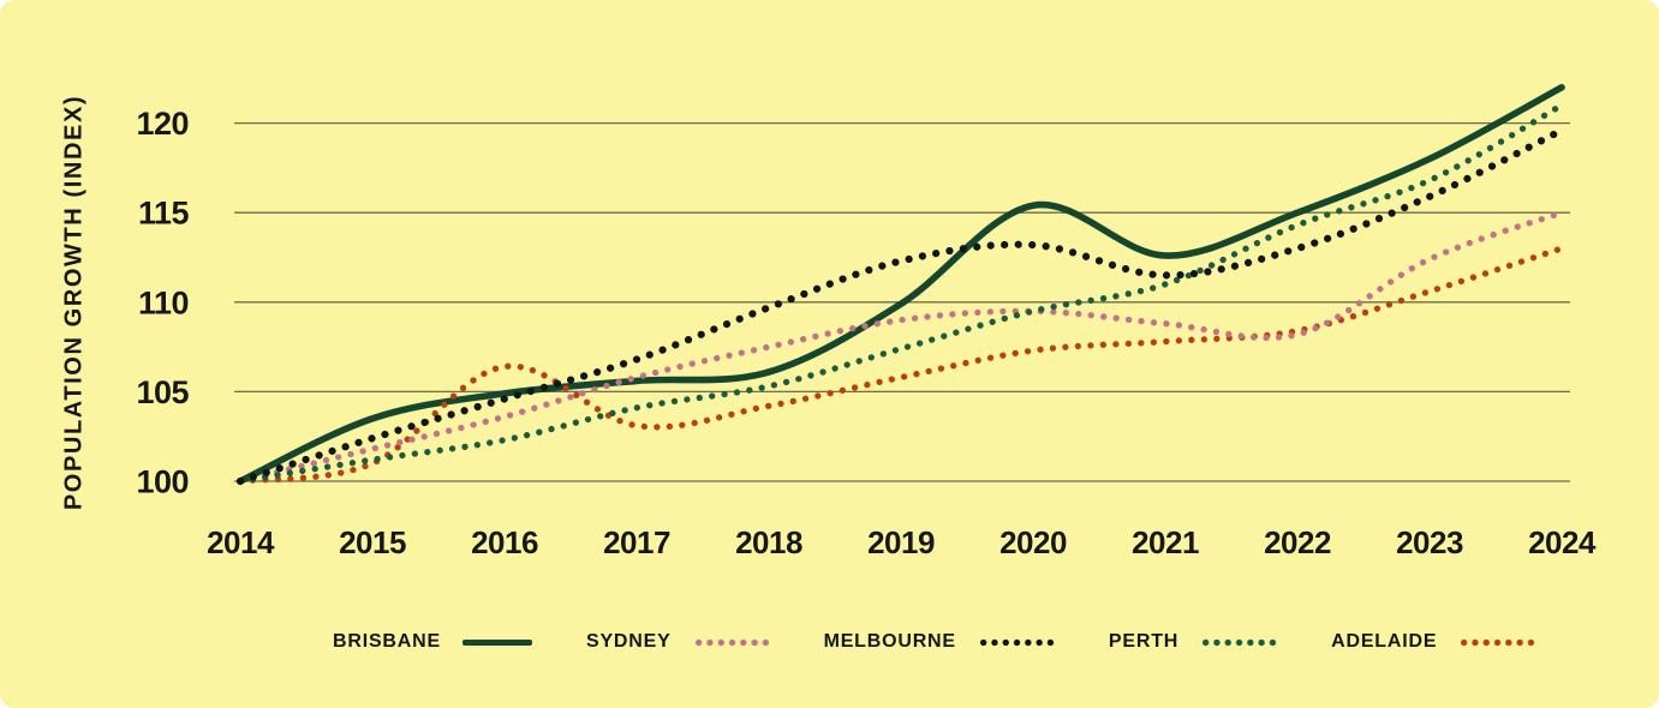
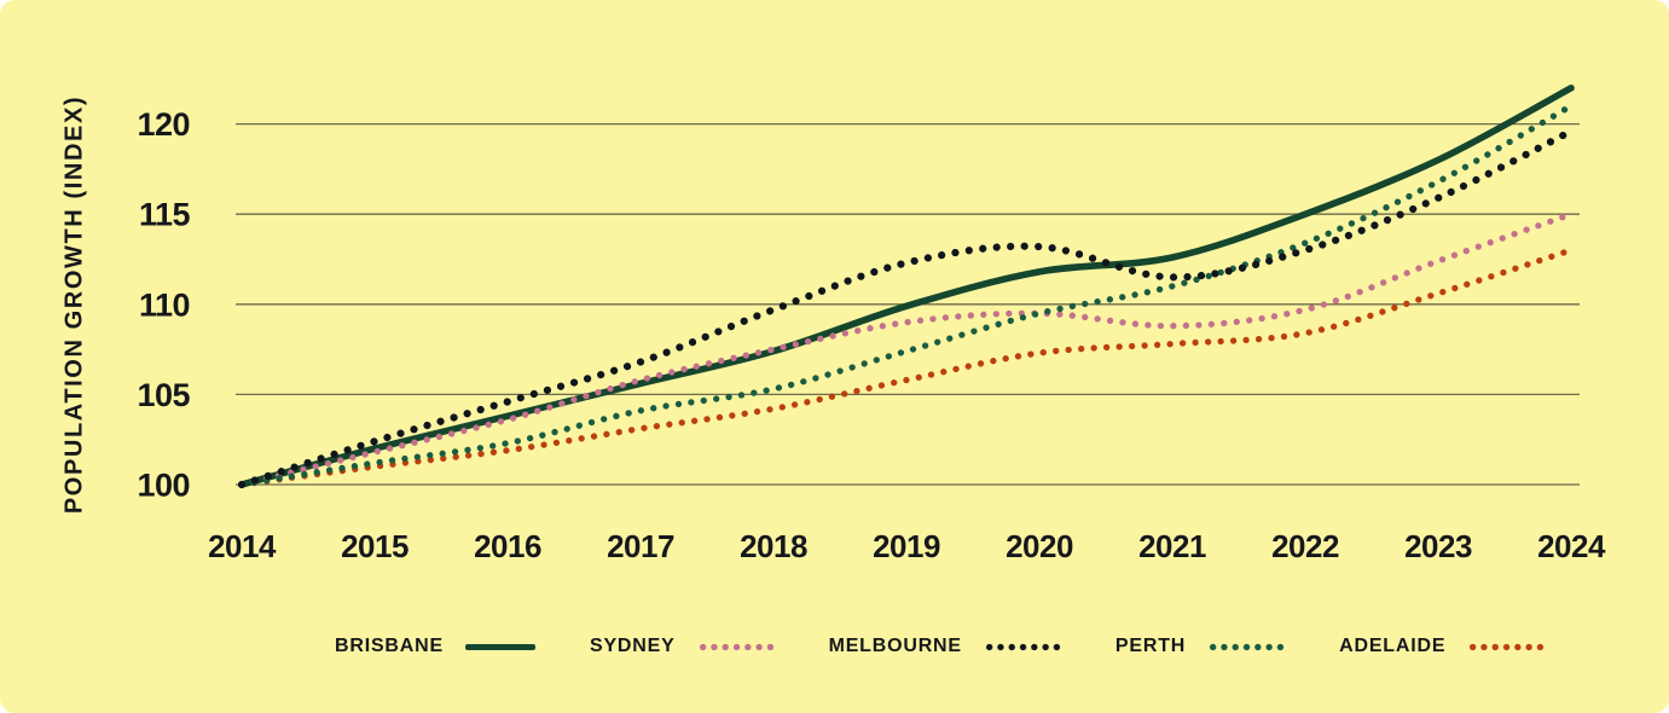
BRISBANE/2015: 103.5 -> 102.0
BRISBANE/2016: 104.9 -> 103.8
ADELAIDE/2016: 106.4 -> 101.9
BRISBANE/2018: 106.1 -> 107.4
BRISBANE/2020: 115.4 -> 111.8
SYDNEY/2022: 108.2 -> 109.7
PERTH/2022: 114.3 -> 113.4
